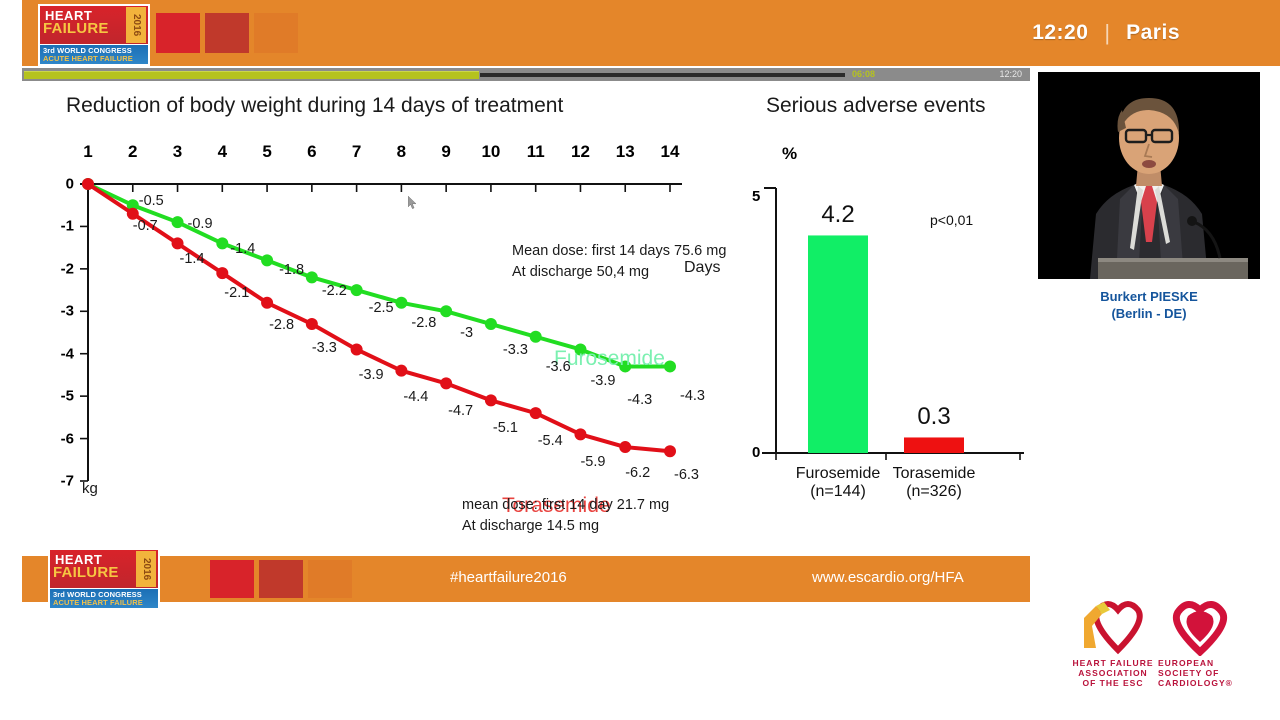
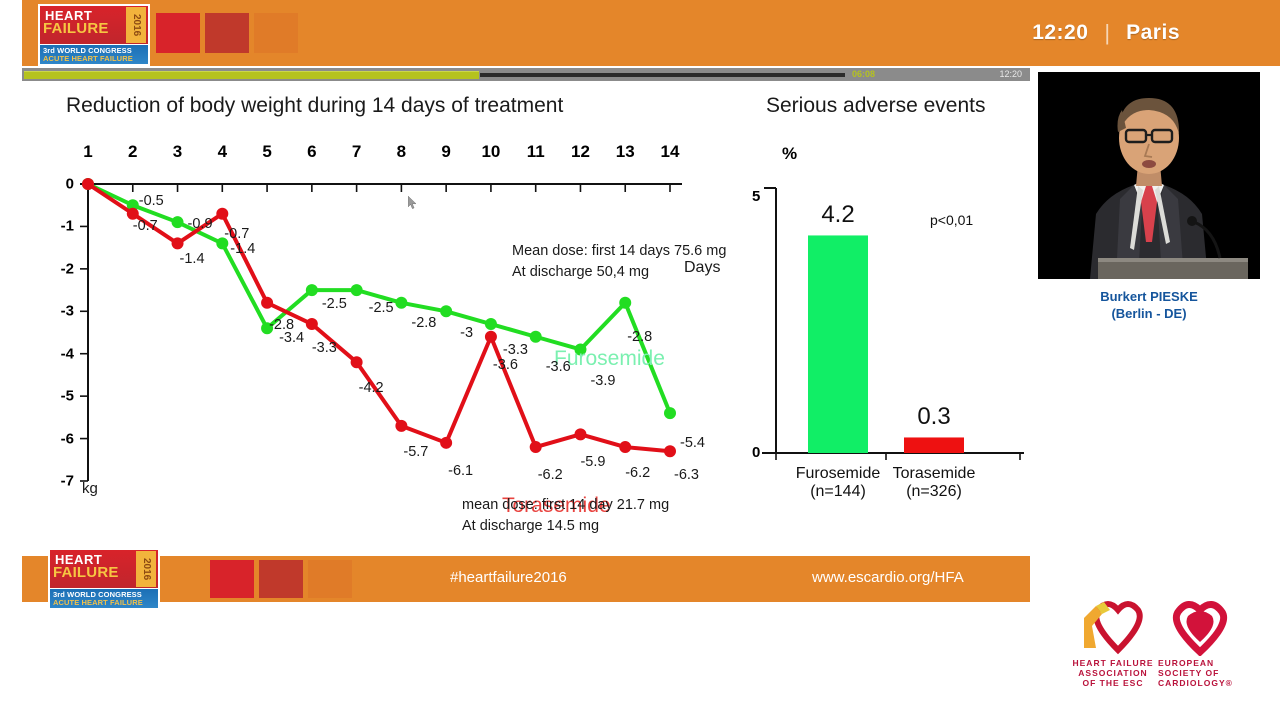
Reduction of body weight during 14 days of treatment/Torasemide/4: -2.1 -> -0.7
Reduction of body weight during 14 days of treatment/Furosemide/5: -1.8 -> -3.4
Reduction of body weight during 14 days of treatment/Furosemide/6: -2.2 -> -2.5
Reduction of body weight during 14 days of treatment/Torasemide/7: -3.9 -> -4.2
Reduction of body weight during 14 days of treatment/Torasemide/8: -4.4 -> -5.7
Reduction of body weight during 14 days of treatment/Torasemide/9: -4.7 -> -6.1
Reduction of body weight during 14 days of treatment/Torasemide/10: -5.1 -> -3.6
Reduction of body weight during 14 days of treatment/Torasemide/11: -5.4 -> -6.2
Reduction of body weight during 14 days of treatment/Furosemide/13: -4.3 -> -2.8
Reduction of body weight during 14 days of treatment/Furosemide/14: -4.3 -> -5.4
